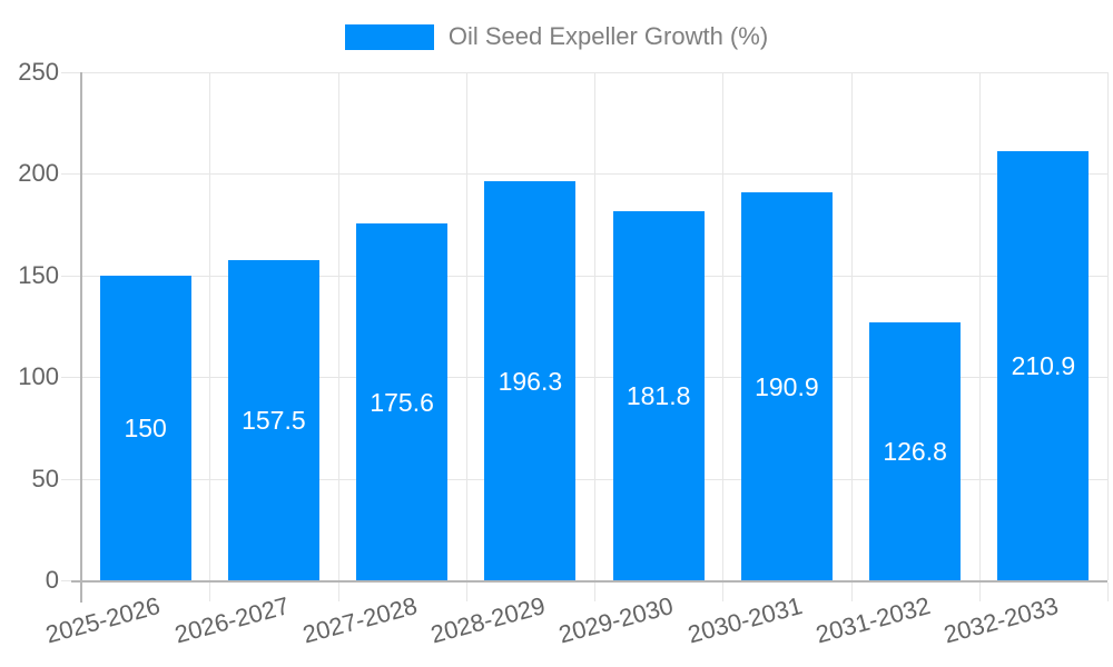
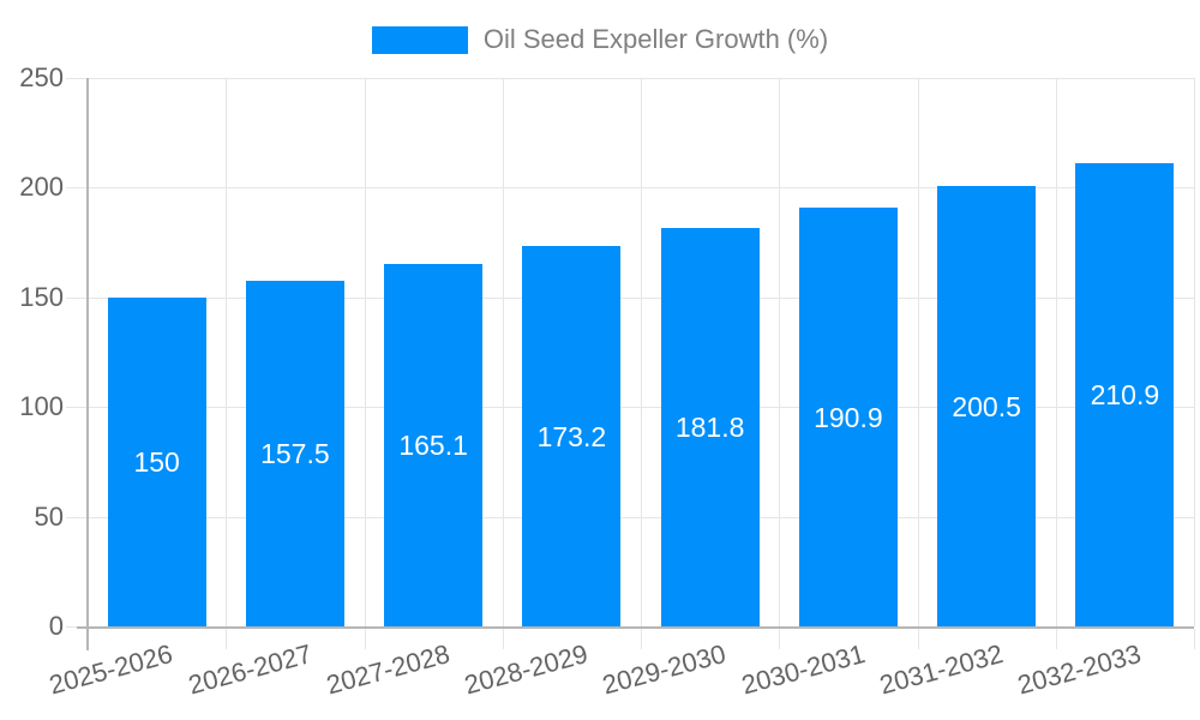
2027-2028: 175.6 -> 165.1
2028-2029: 196.3 -> 173.2
2031-2032: 126.8 -> 200.5
